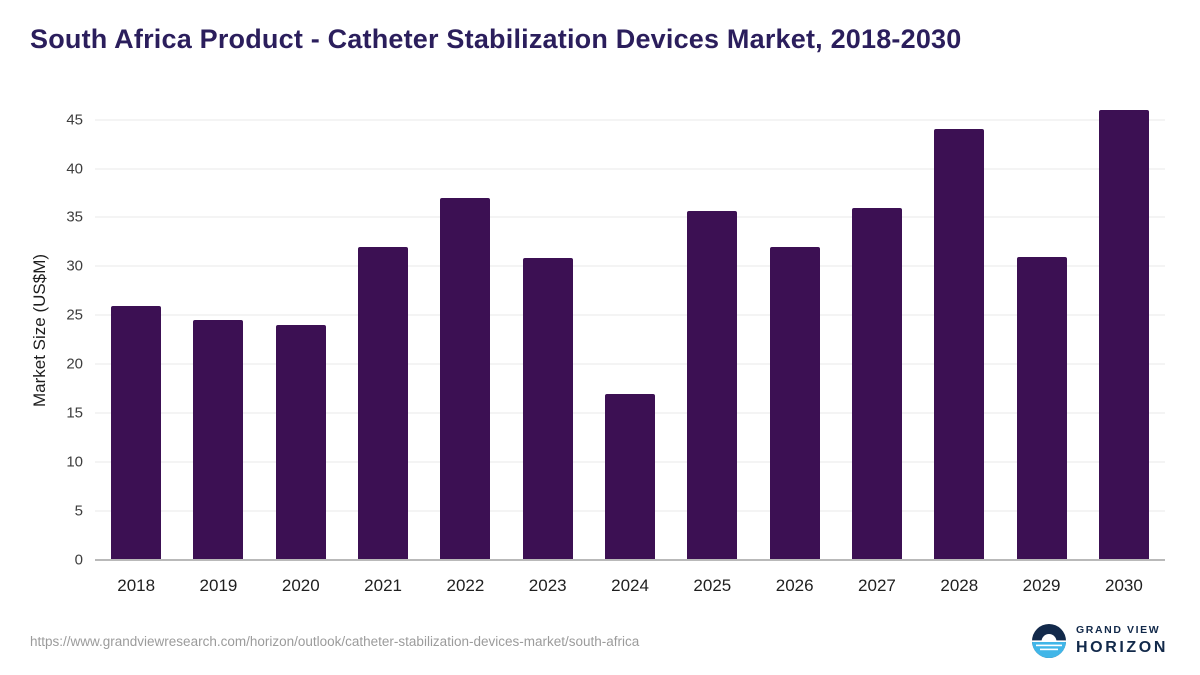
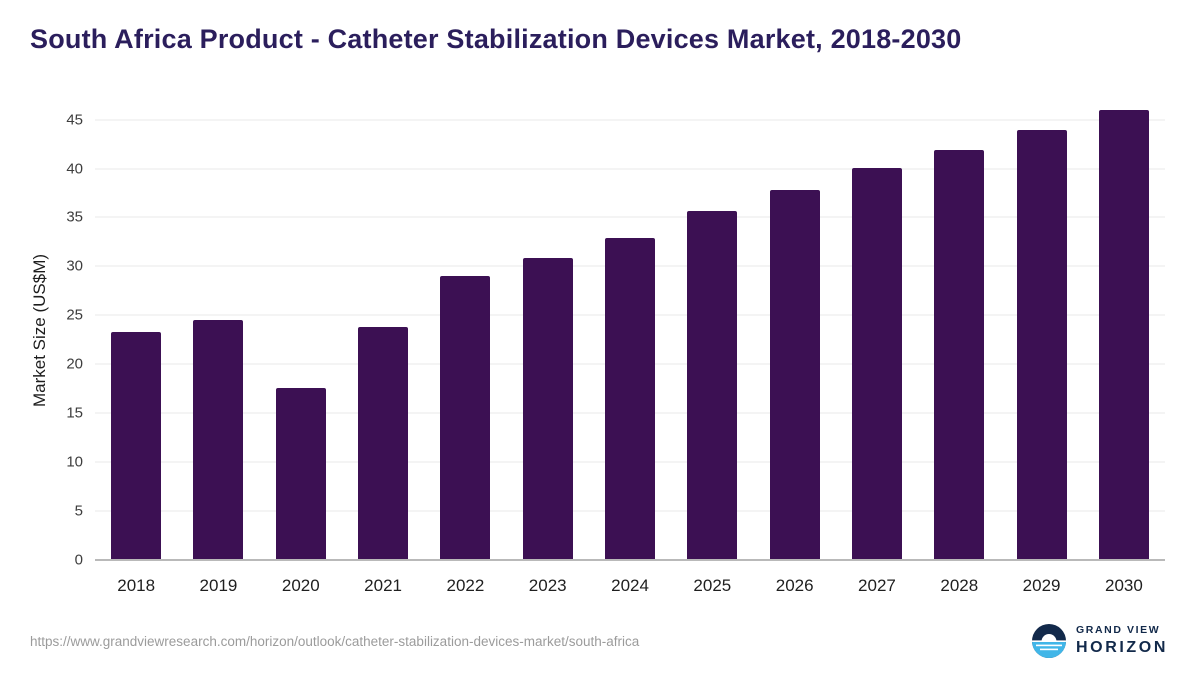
2018: 26 -> 23
2020: 24 -> 18
2021: 32 -> 24
2022: 37 -> 29
2024: 17 -> 33
2026: 32 -> 38
2027: 36 -> 40
2028: 44 -> 42
2029: 31 -> 44
